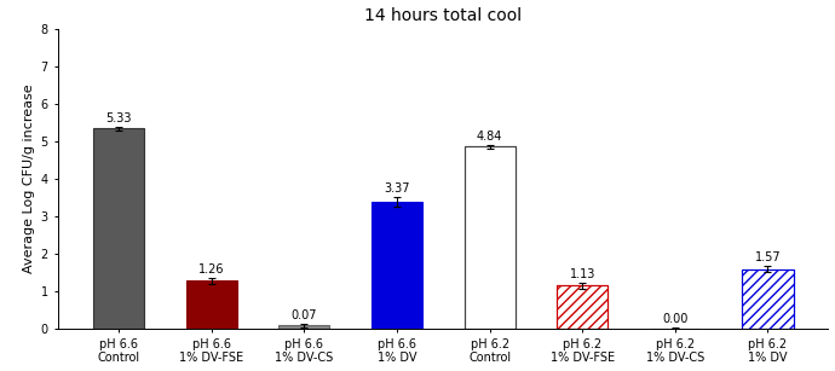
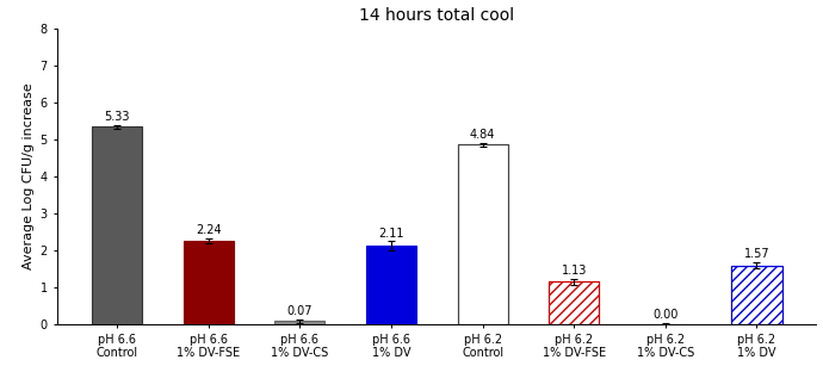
pH 6.6 1% DV-FSE: 1.26 -> 2.24
pH 6.6 1% DV: 3.37 -> 2.11
